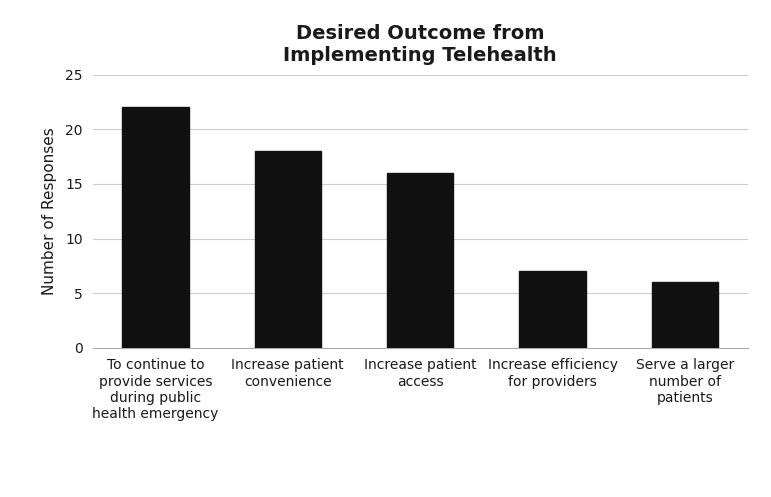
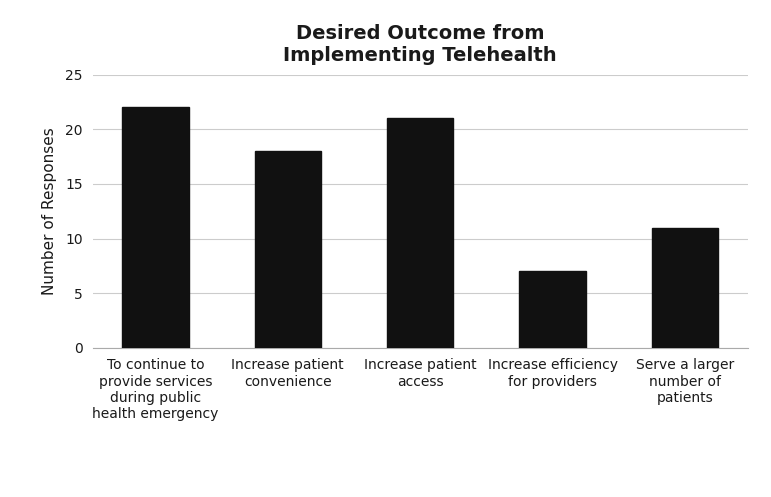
Increase patient access: 16 -> 21
Serve a larger number of patients: 6 -> 11
